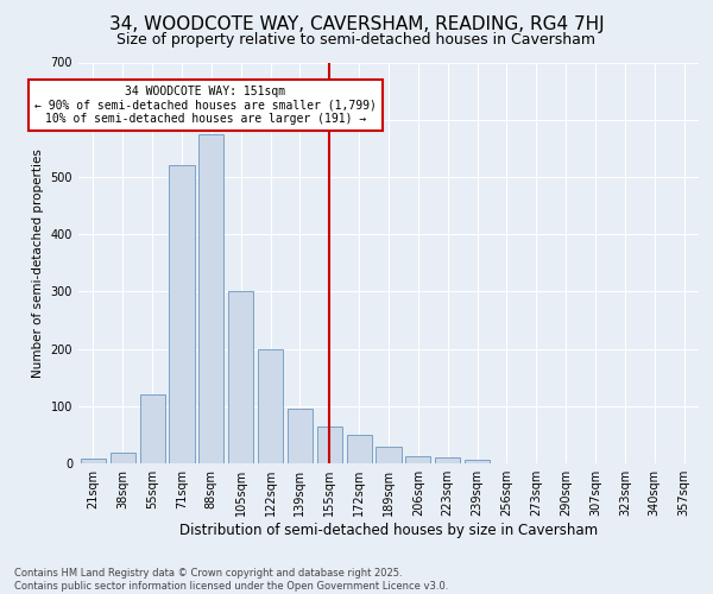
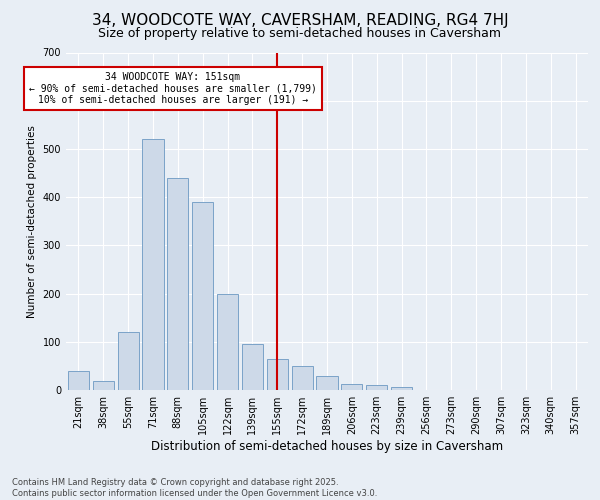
21sqm: 8 -> 40
88sqm: 575 -> 440
105sqm: 300 -> 390
